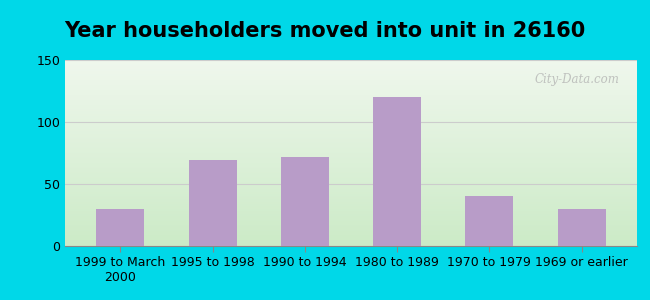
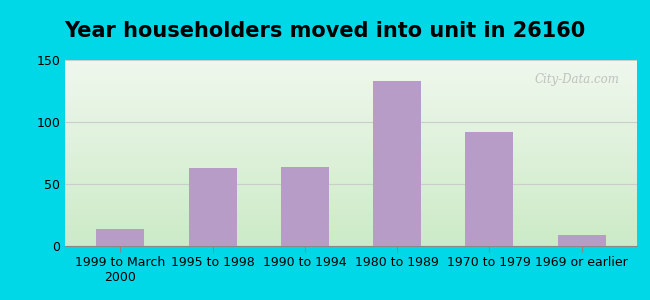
1999 to March 2000: 30 -> 14
1995 to 1998: 69 -> 63
1990 to 1994: 72 -> 64
1980 to 1989: 120 -> 133
1970 to 1979: 40 -> 92
1969 or earlier: 30 -> 9
